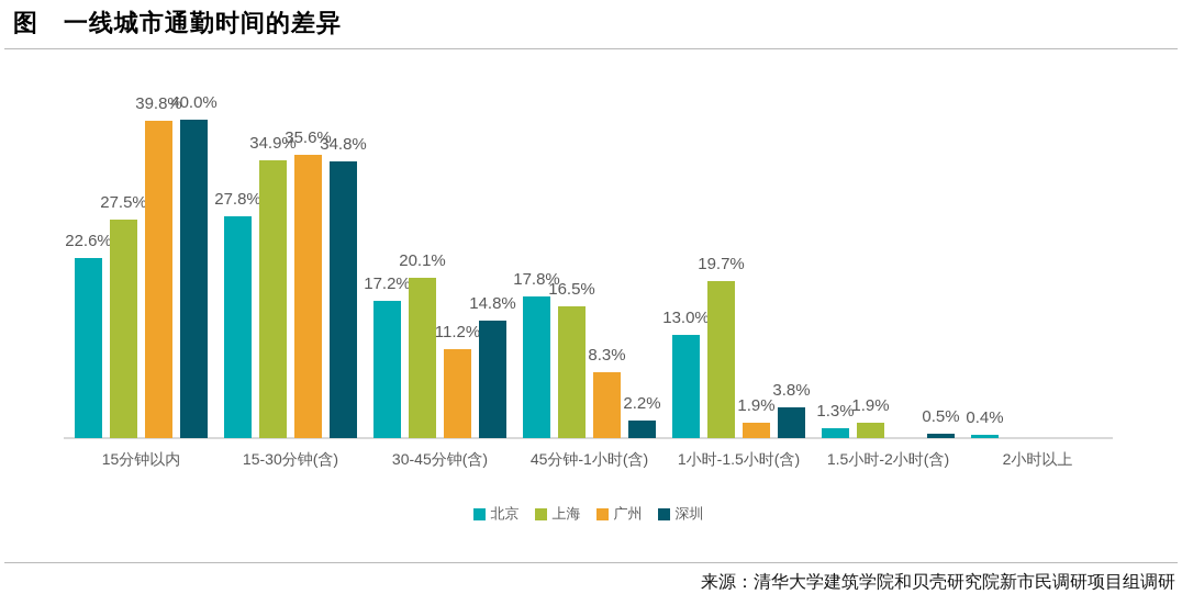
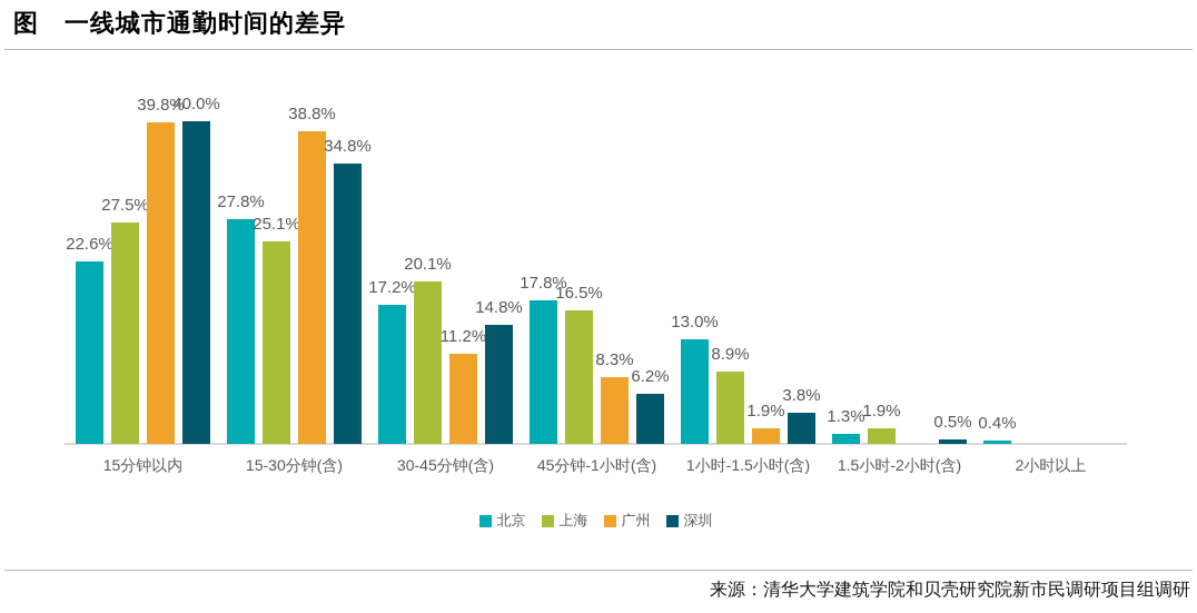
上海/15-30分钟(含): 34.9% -> 25.1%
广州/15-30分钟(含): 35.6% -> 38.8%
深圳/45分钟-1小时(含): 2.2% -> 6.2%
上海/1小时-1.5小时(含): 19.7% -> 8.9%
